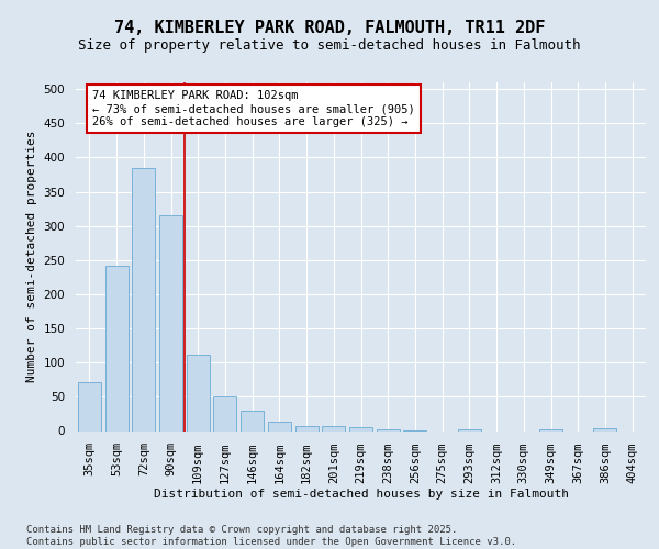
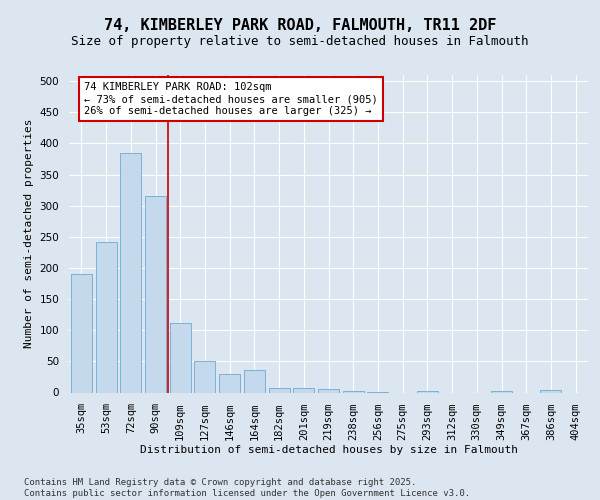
35sqm: 72 -> 190
164sqm: 13 -> 36
